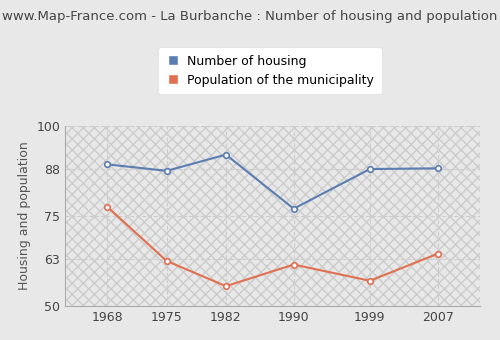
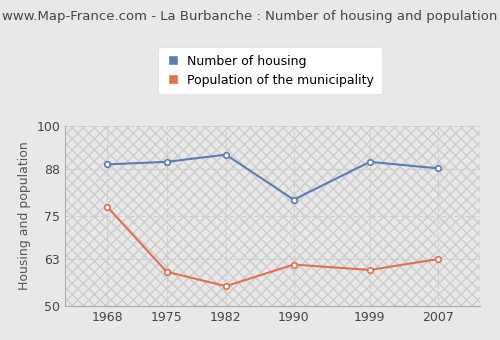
Number of housing/1975: 87.5 -> 90.0
Population of the municipality/1975: 62.5 -> 59.5
Number of housing/1990: 77.0 -> 79.5
Number of housing/1999: 88.0 -> 90.0
Population of the municipality/1999: 57.0 -> 60.0
Population of the municipality/2007: 64.5 -> 63.0
